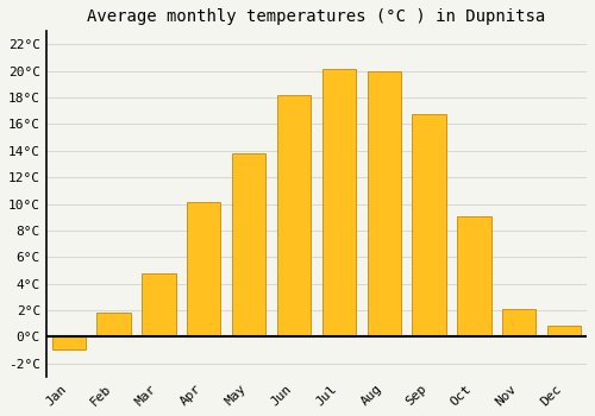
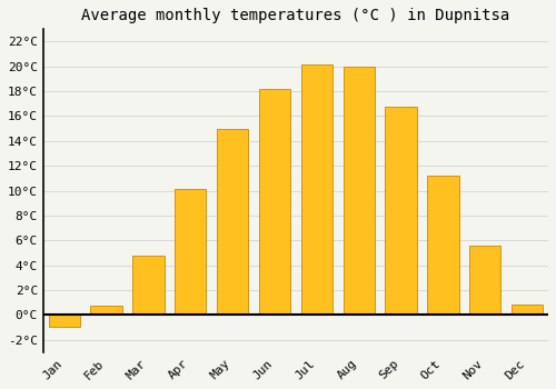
Feb: 1.8°C -> 0.7°C
May: 13.8°C -> 15.0°C
Oct: 9.1°C -> 11.2°C
Nov: 2.1°C -> 5.6°C
